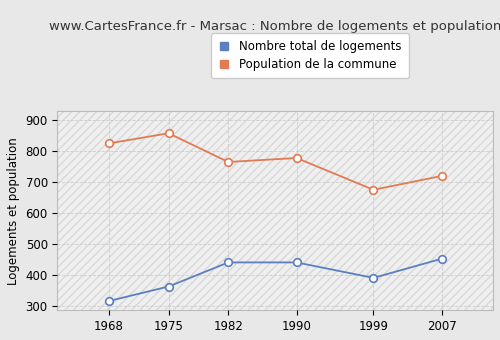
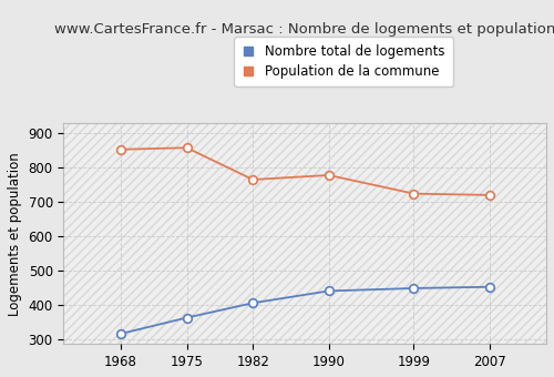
Population de la commune/1968: 825 -> 853
Nombre total de logements/1982: 440 -> 405
Nombre total de logements/1999: 390 -> 448
Population de la commune/1999: 675 -> 724
